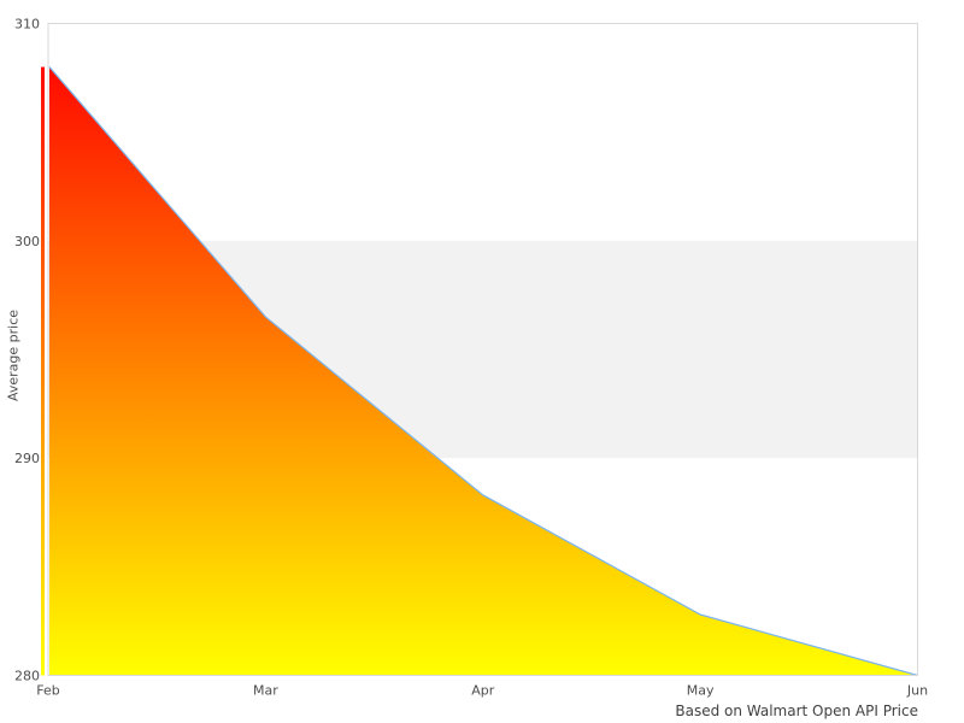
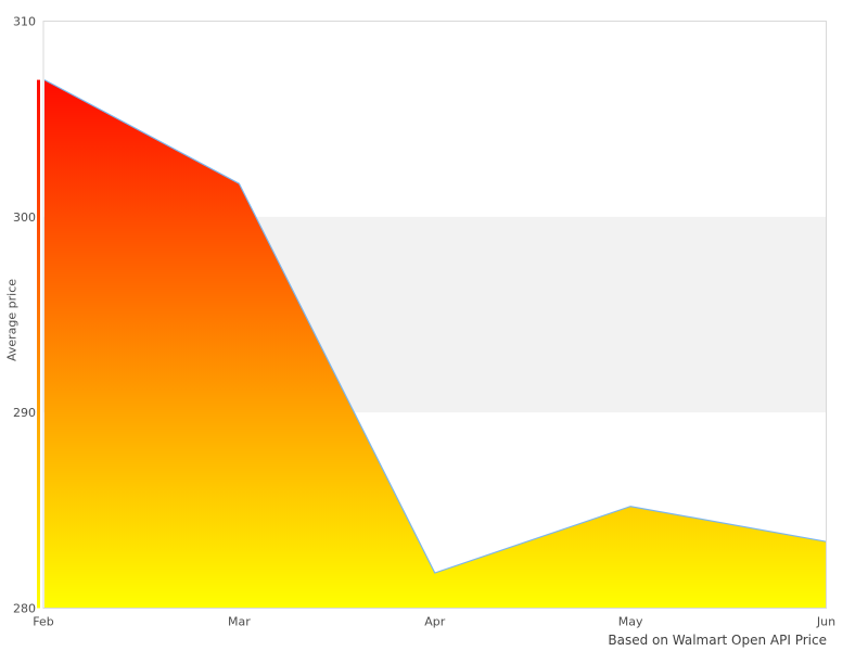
Feb: 308.0 -> 307.0
Mar: 296.5 -> 301.7
Apr: 288.3 -> 281.8
May: 282.8 -> 285.2
Jun: 280.0 -> 283.4
